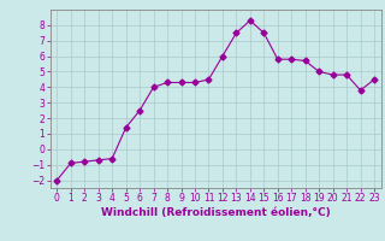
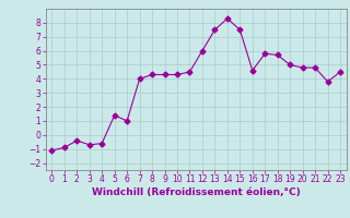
0: -2.0 -> -1.1
2: -0.8 -> -0.4
6: 2.5 -> 1.0
16: 5.8 -> 4.6
